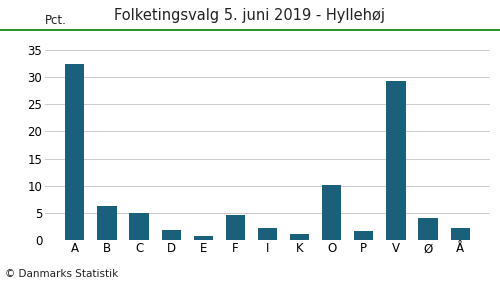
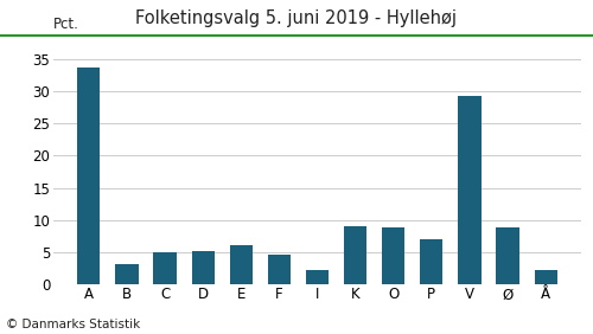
A: 32.5 -> 33.8
B: 6.3 -> 3.0
D: 1.8 -> 5.2
E: 0.6 -> 6.0
K: 1.1 -> 9.0
O: 10.2 -> 8.8
P: 1.7 -> 7.0
Ø: 4.0 -> 8.8
